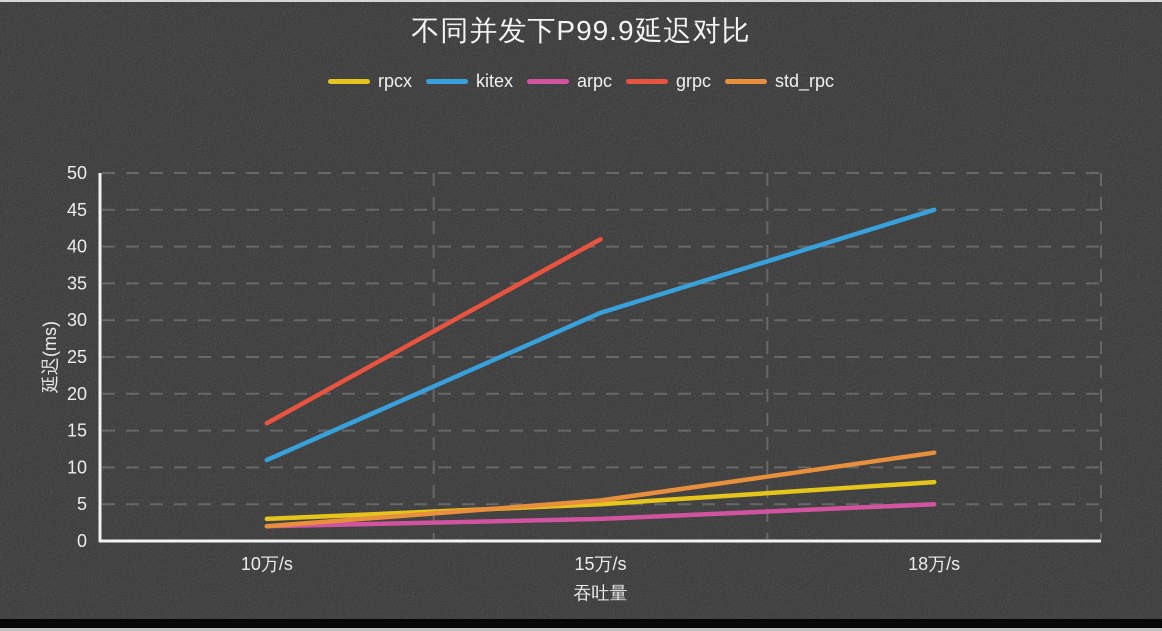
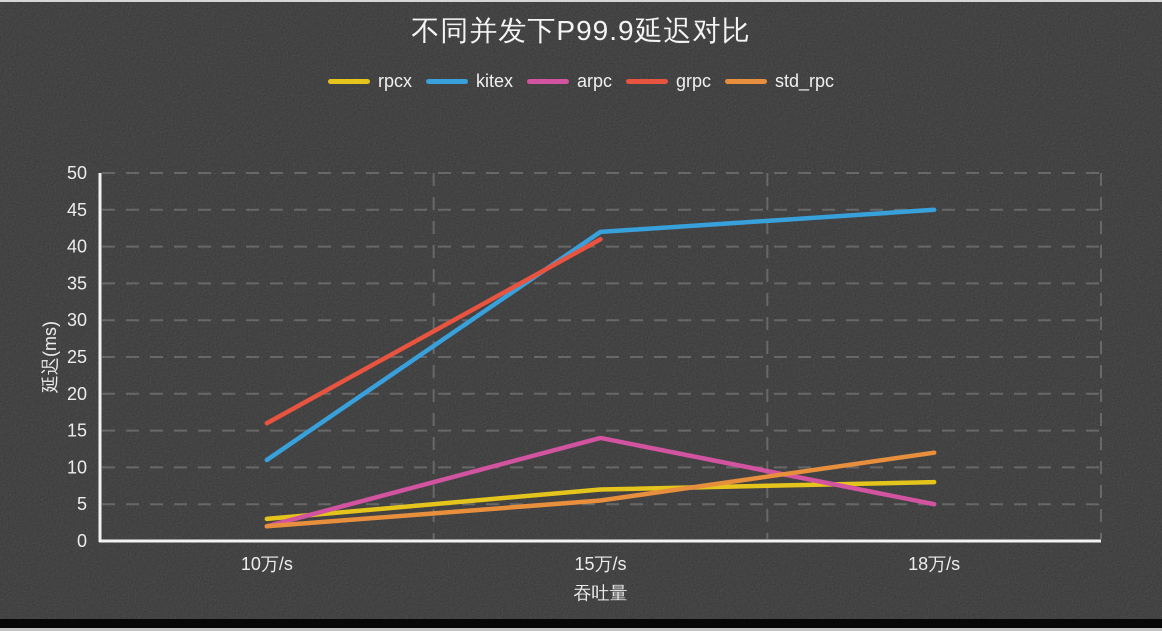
rpcx/15万/s: 5 -> 7
kitex/15万/s: 31 -> 42
arpc/15万/s: 3 -> 14
